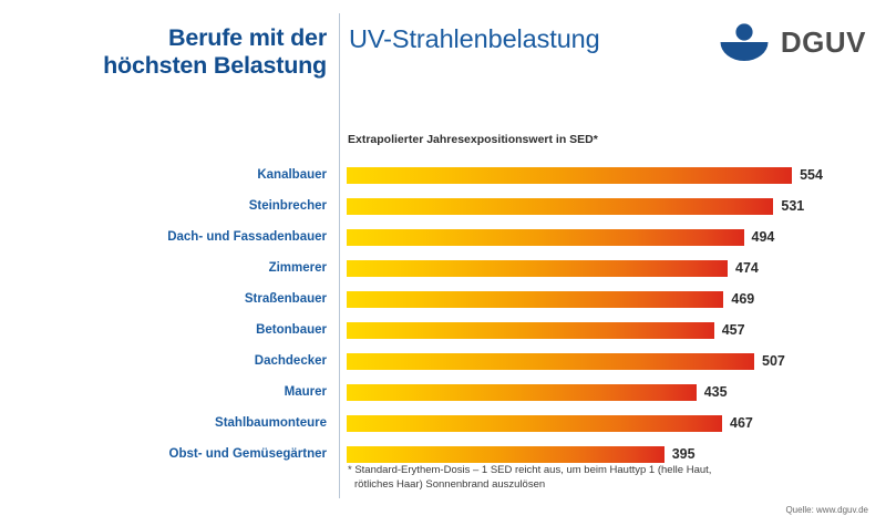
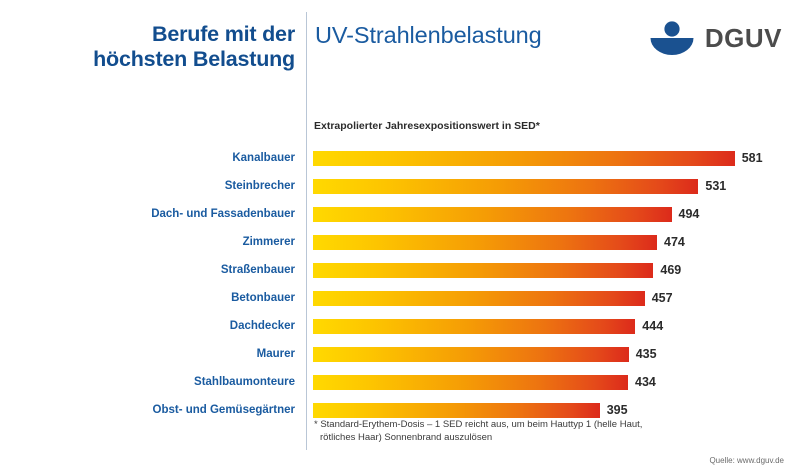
Kanalbauer: 554 -> 581
Dachdecker: 507 -> 444
Stahlbaumonteure: 467 -> 434
